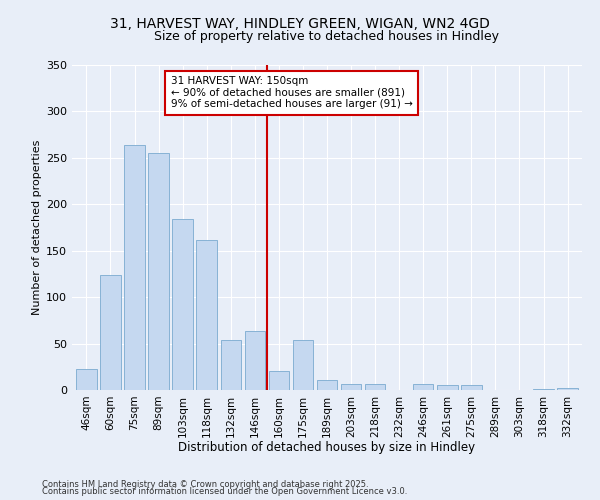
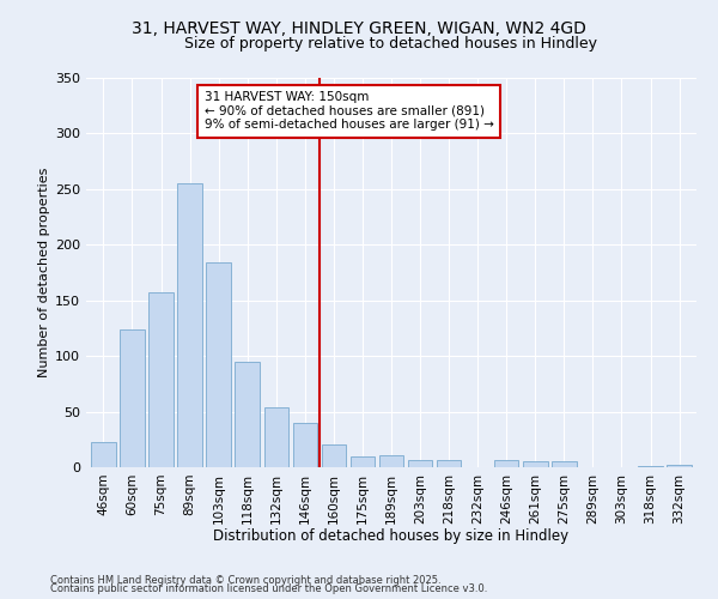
75sqm: 264 -> 157
118sqm: 162 -> 95
146sqm: 64 -> 40
175sqm: 54 -> 10
